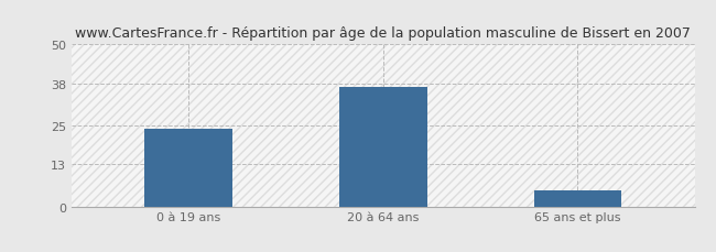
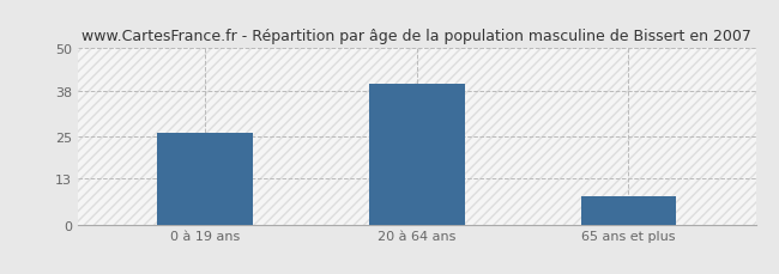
0 à 19 ans: 24 -> 26
20 à 64 ans: 37 -> 40
65 ans et plus: 5 -> 8
